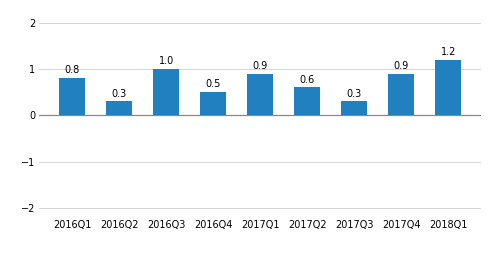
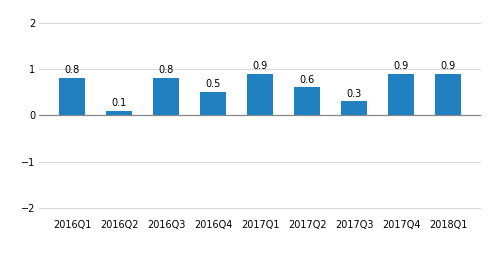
2016Q2: 0.3 -> 0.1
2016Q3: 1.0 -> 0.8
2018Q1: 1.2 -> 0.9
